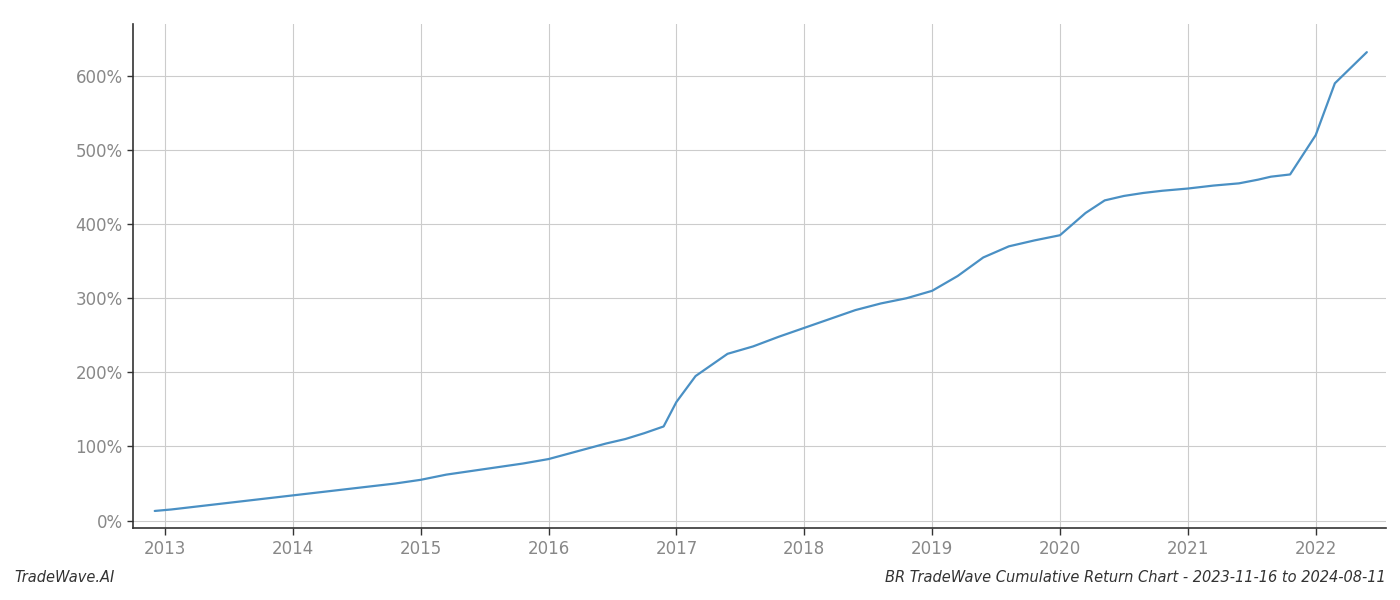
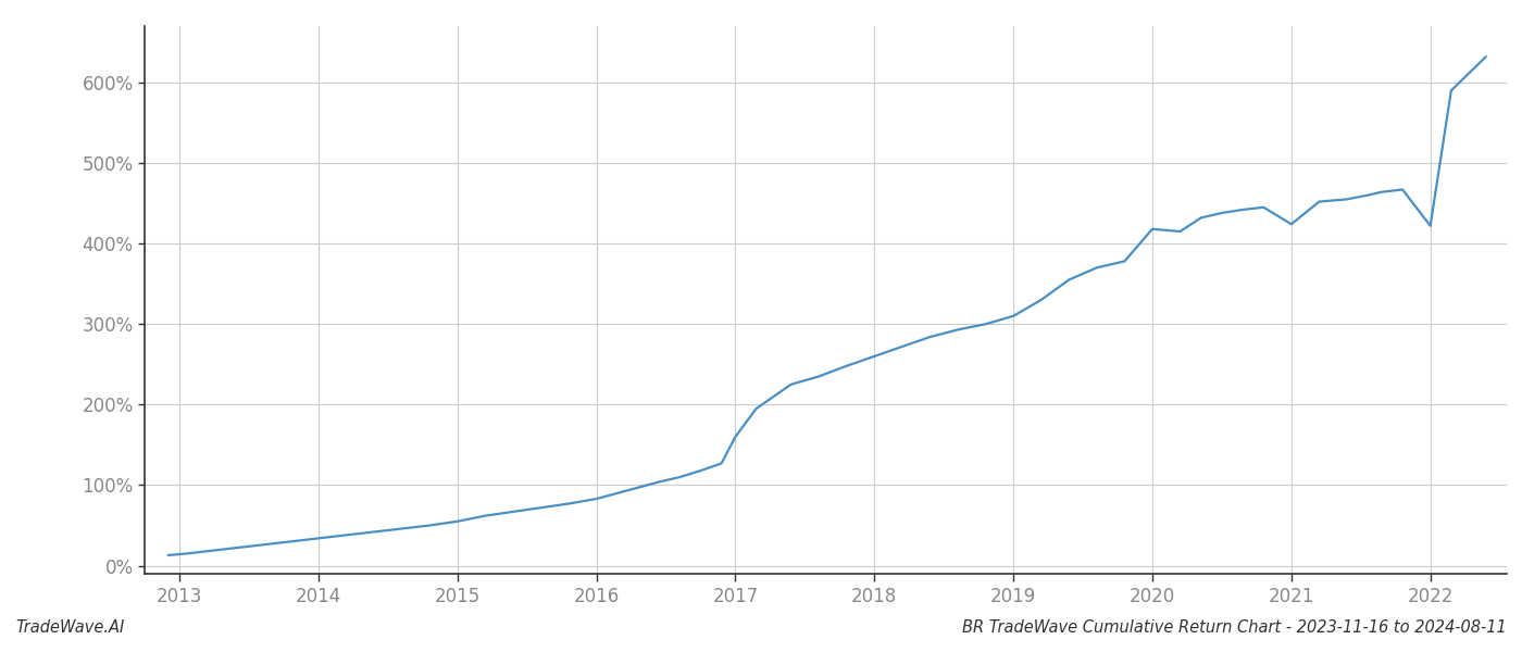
2020: 385% -> 418%
2021: 448% -> 424%
2022: 520% -> 422%
